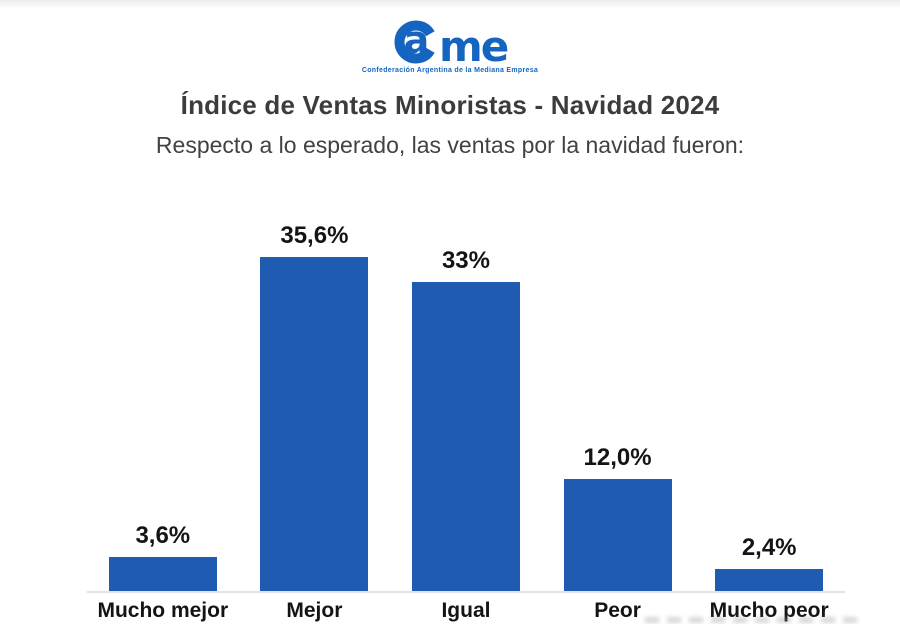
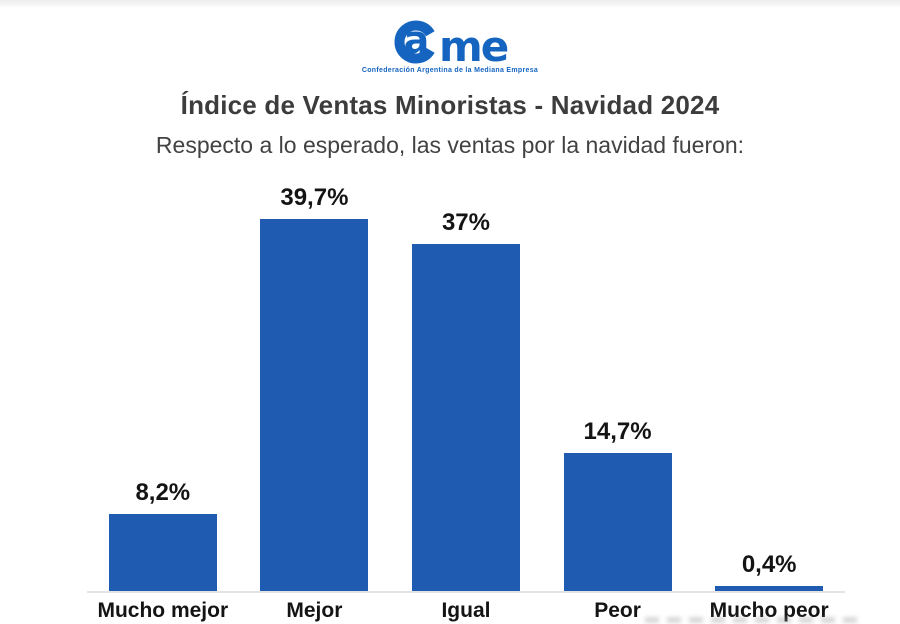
Mucho mejor: 3,6% -> 8,2%
Mejor: 35,6% -> 39,7%
Igual: 33% -> 37%
Peor: 12,0% -> 14,7%
Mucho peor: 2,4% -> 0,4%
